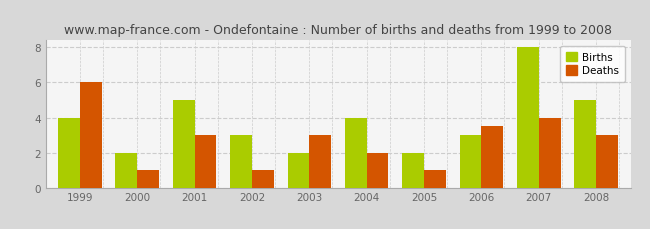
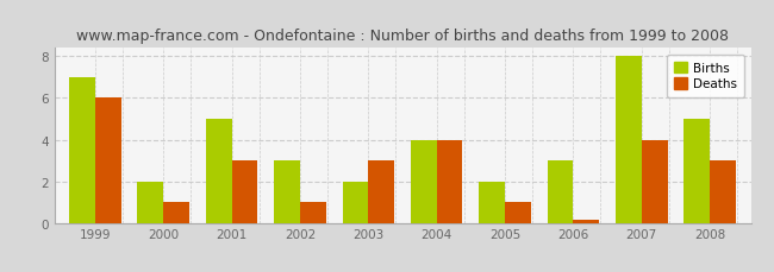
Births/1999: 4 -> 7
Deaths/2004: 2.0 -> 4.0
Deaths/2006: 3.5 -> 0.1
